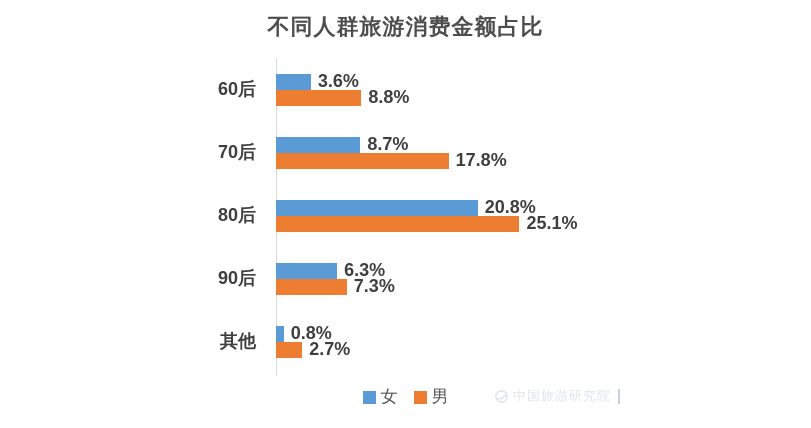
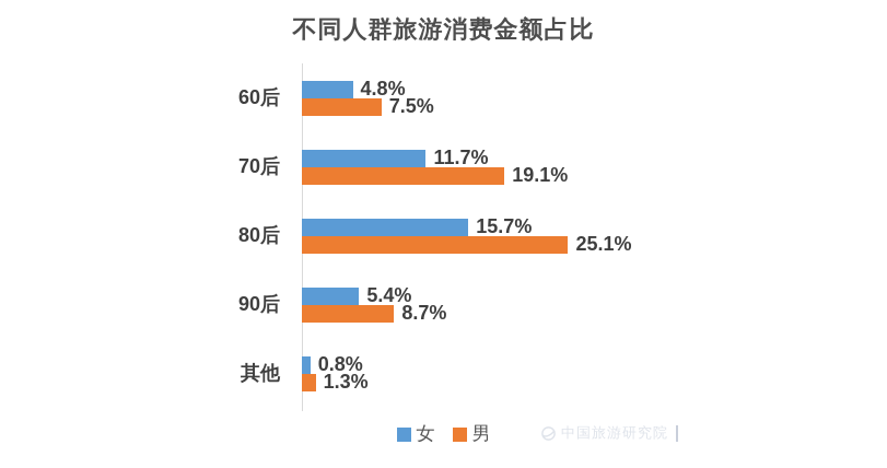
女/60后: 3.6% -> 4.8%
男/60后: 8.8% -> 7.5%
女/70后: 8.7% -> 11.7%
男/70后: 17.8% -> 19.1%
女/80后: 20.8% -> 15.7%
女/90后: 6.3% -> 5.4%
男/90后: 7.3% -> 8.7%
男/其他: 2.7% -> 1.3%
